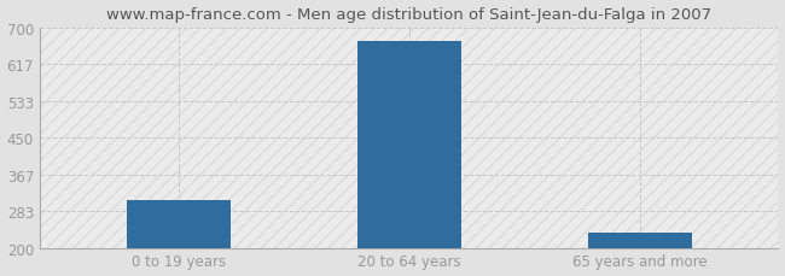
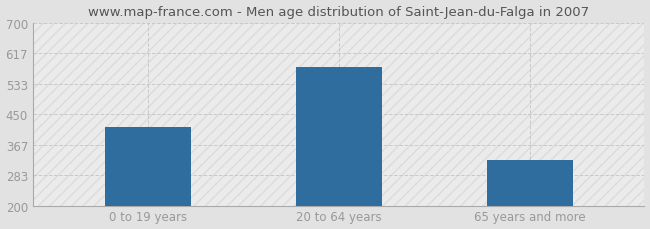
0 to 19 years: 308 -> 415
20 to 64 years: 670 -> 580
65 years and more: 235 -> 325
